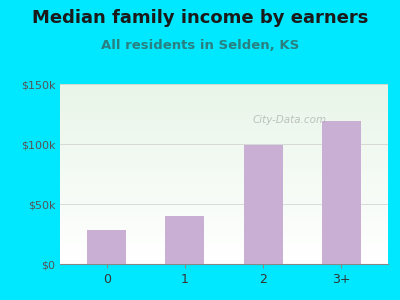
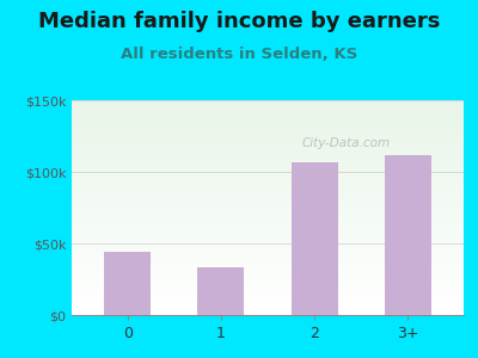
0: $28k -> $44k
1: $40k -> $33k
2: $99k -> $107k
3+: $119k -> $112k
